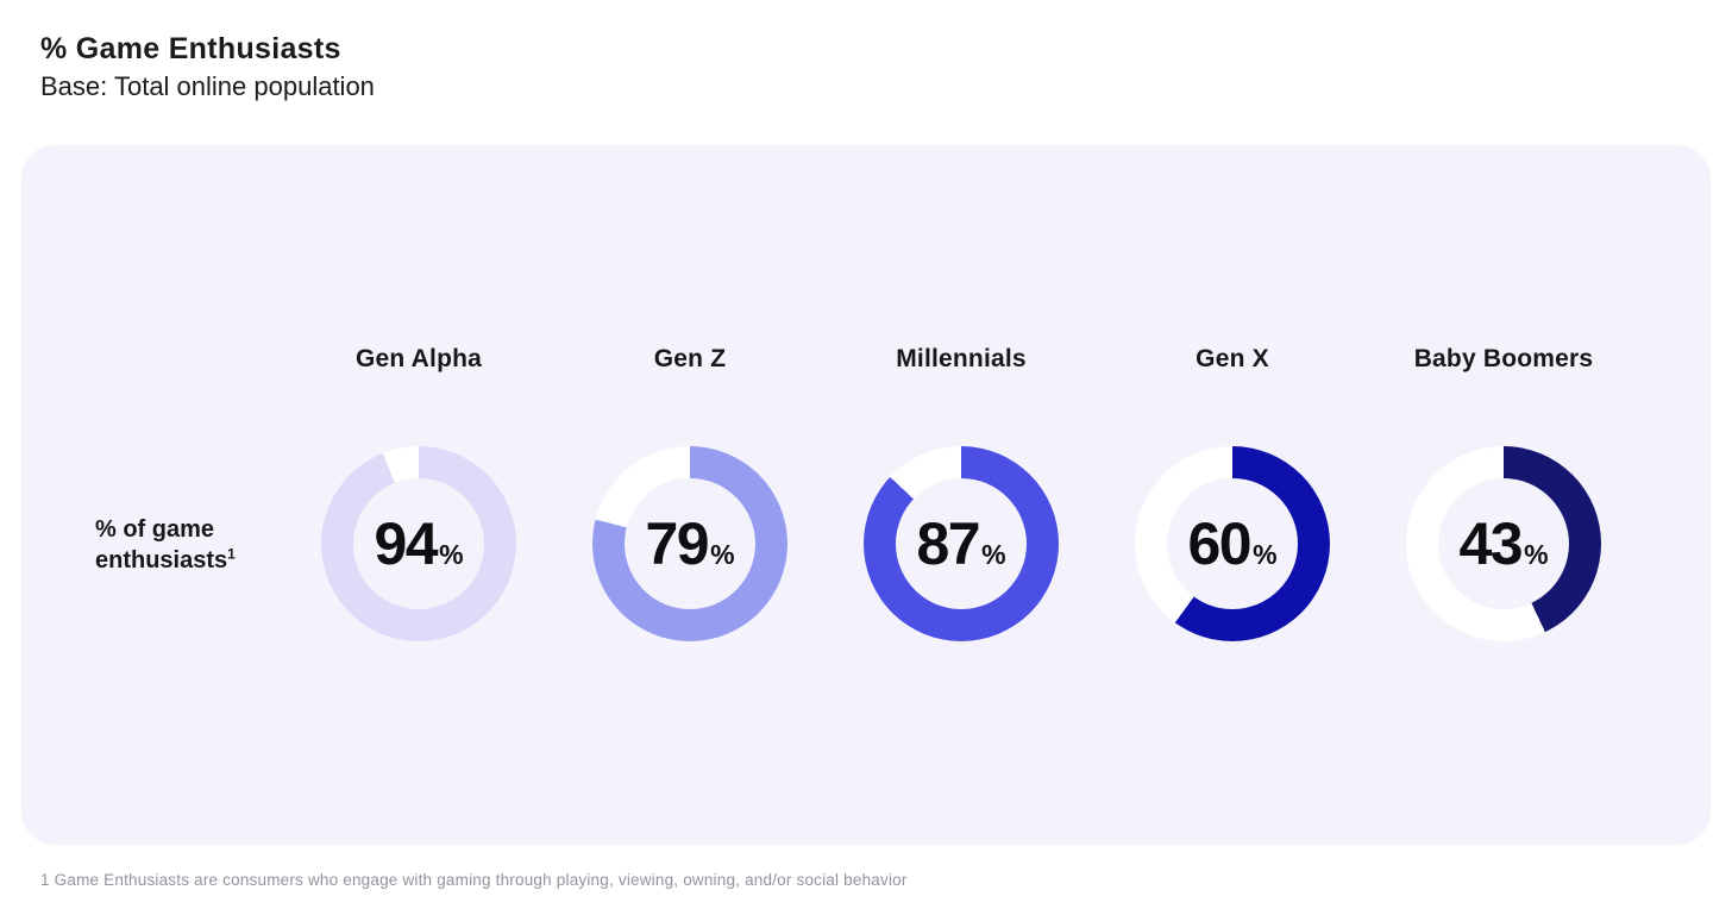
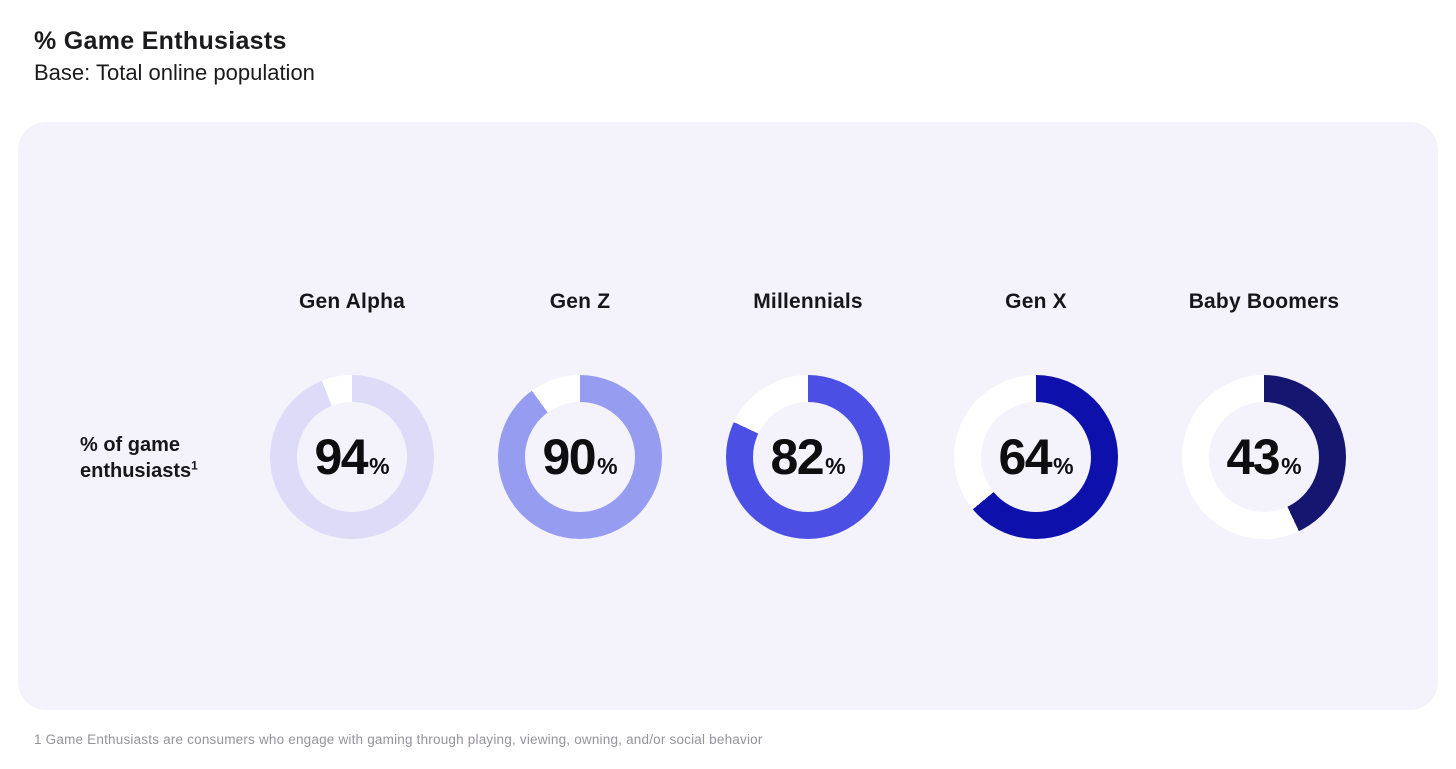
Gen Z: 79 -> 90
Millennials: 87 -> 82
Gen X: 60 -> 64
